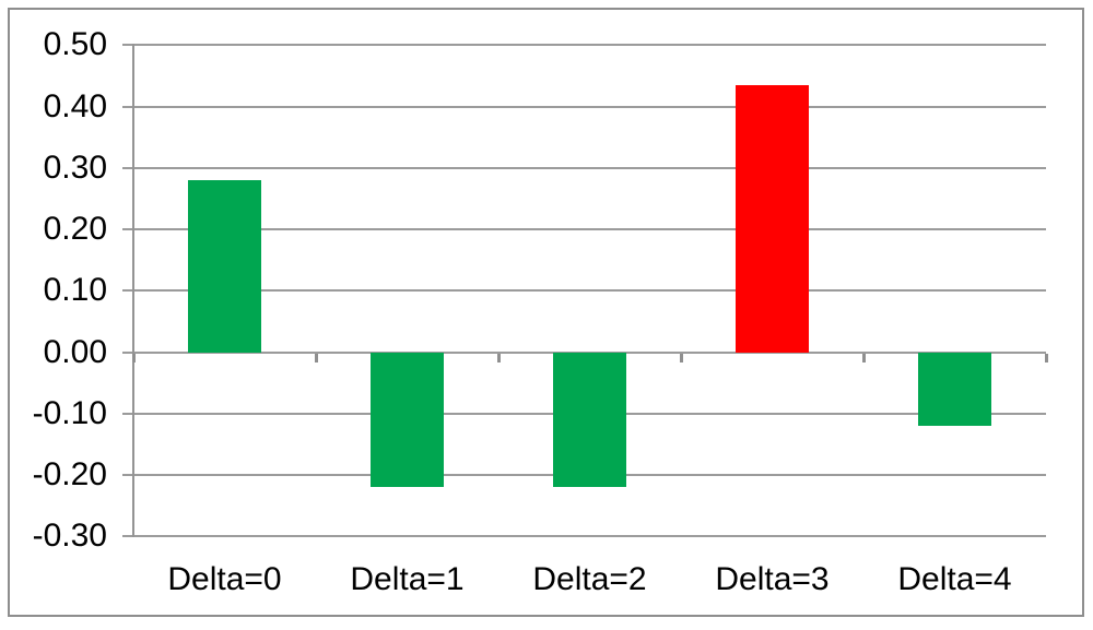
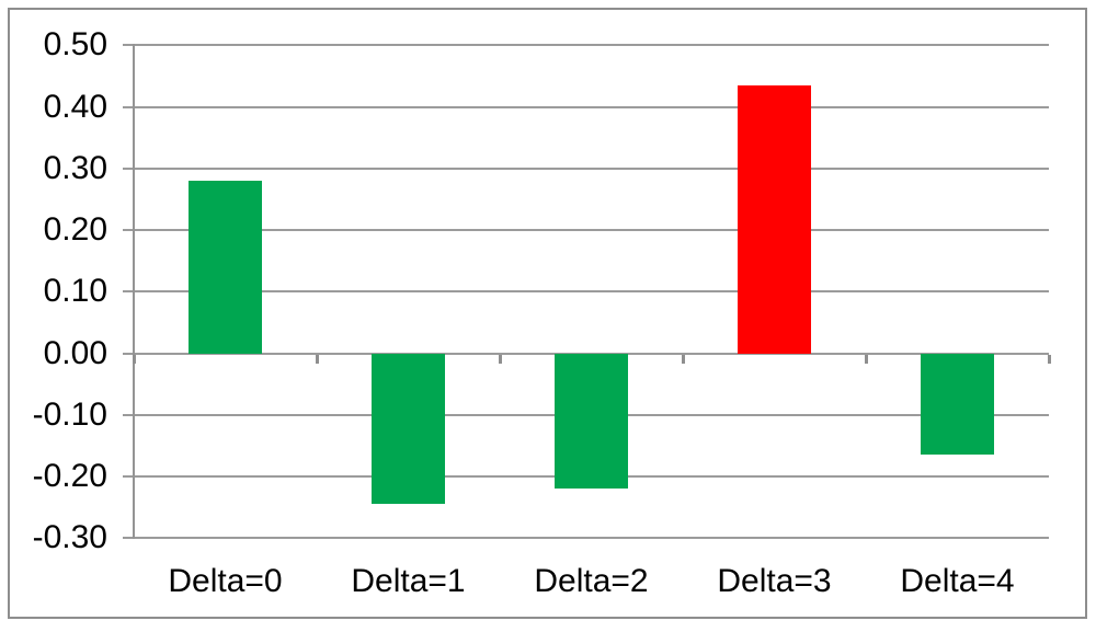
Delta=1: -0.22 -> -0.24
Delta=4: -0.12 -> -0.17
